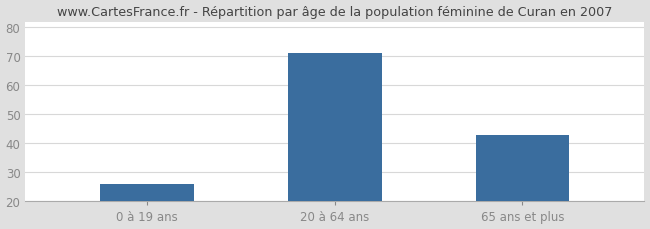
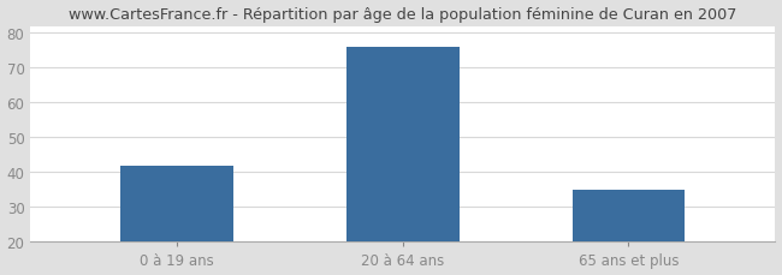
0 à 19 ans: 26 -> 42
20 à 64 ans: 71 -> 76
65 ans et plus: 43 -> 35
